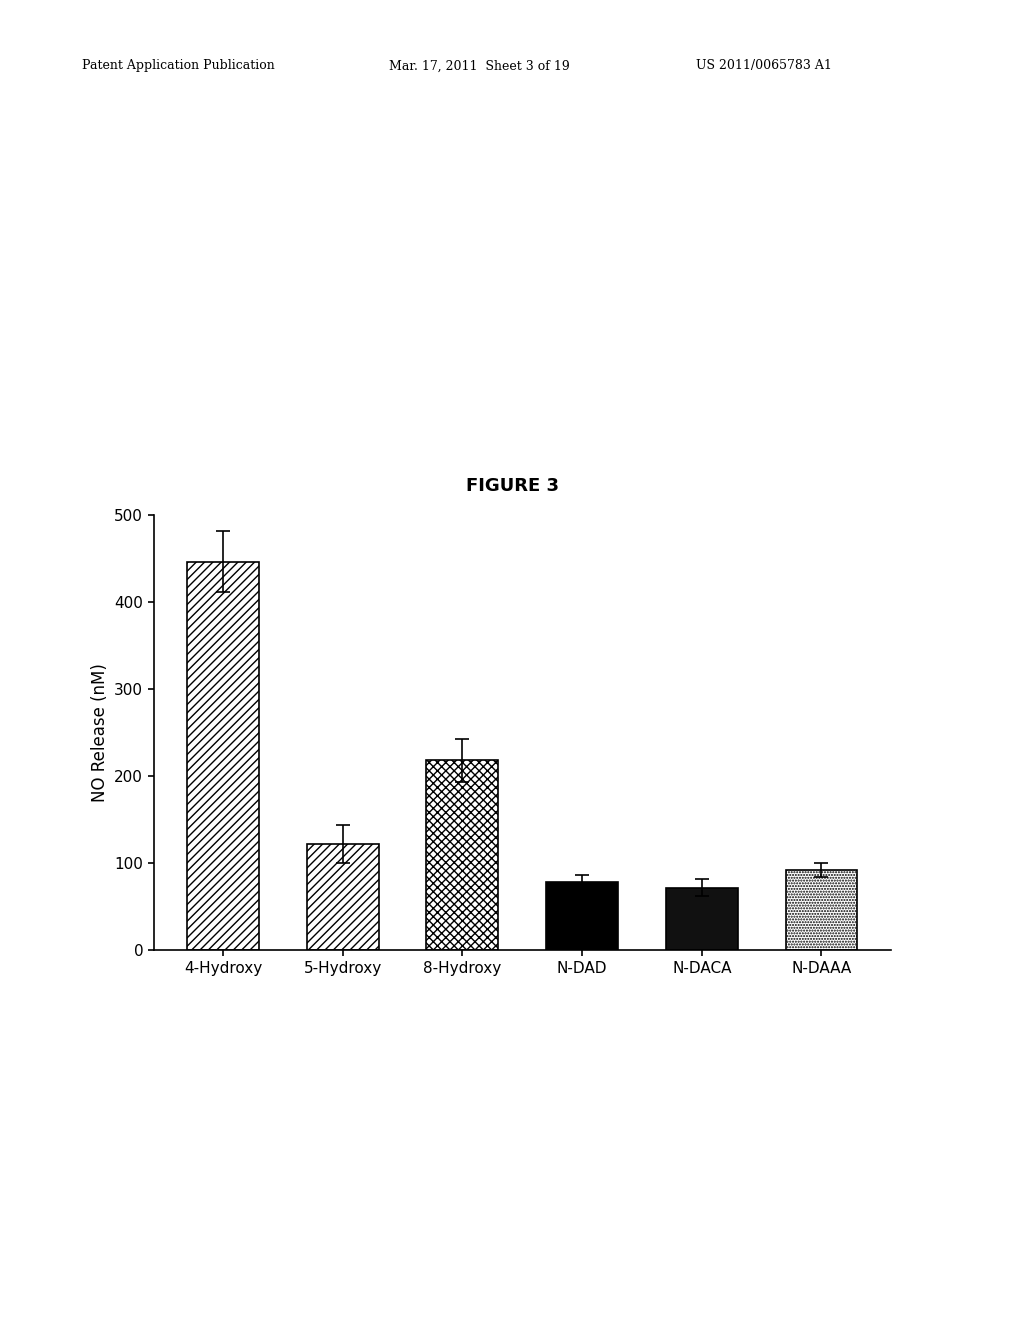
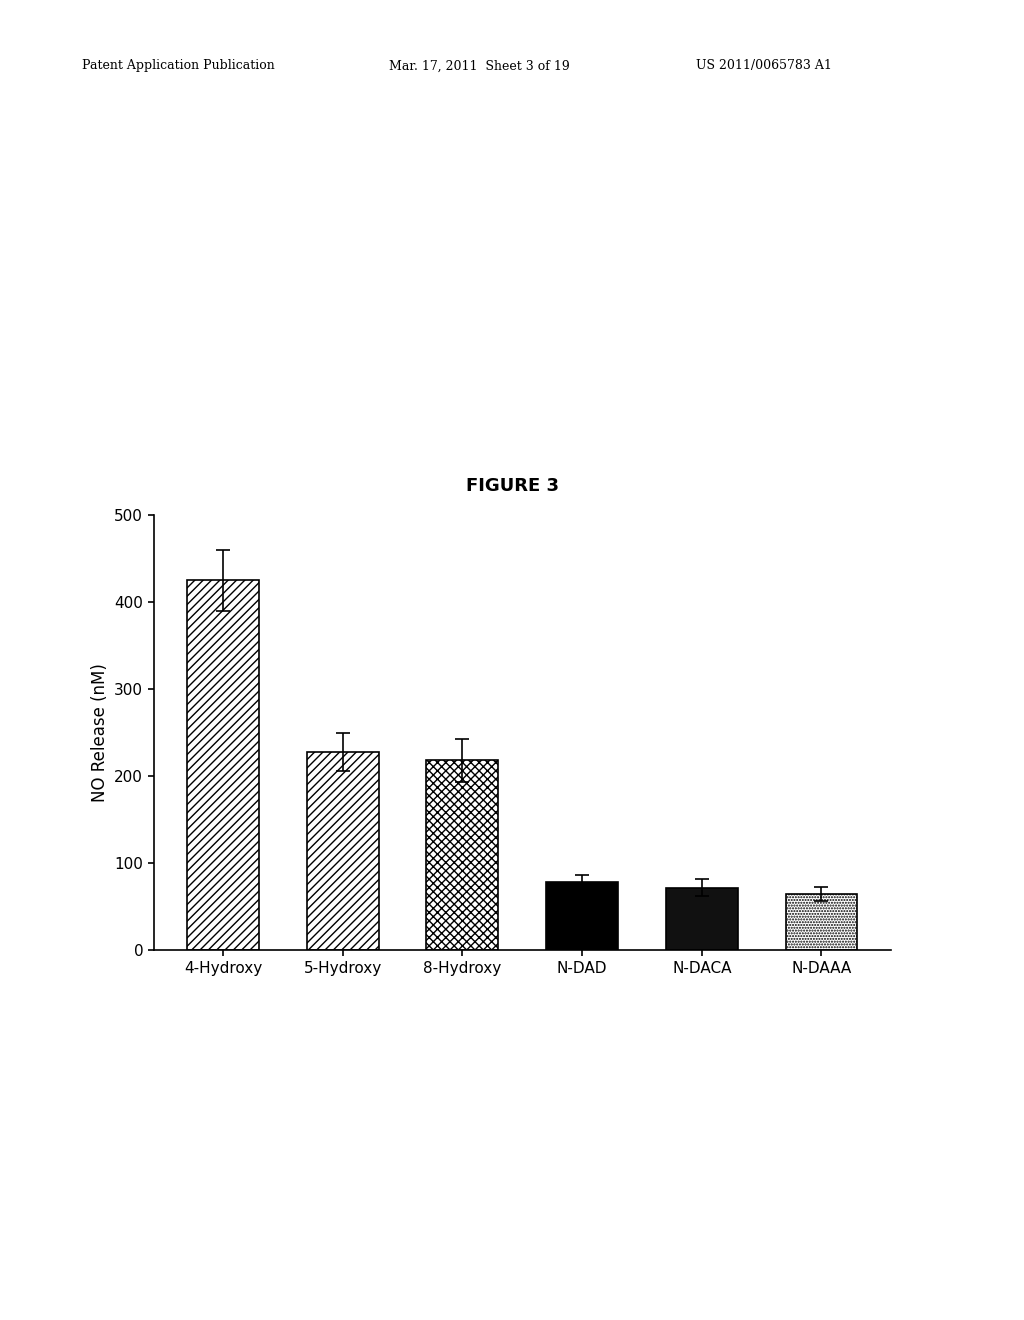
4-Hydroxy: 446 -> 425
5-Hydroxy: 122 -> 228
N-DAAA: 92 -> 65
